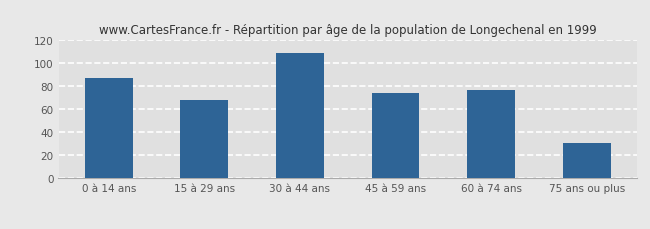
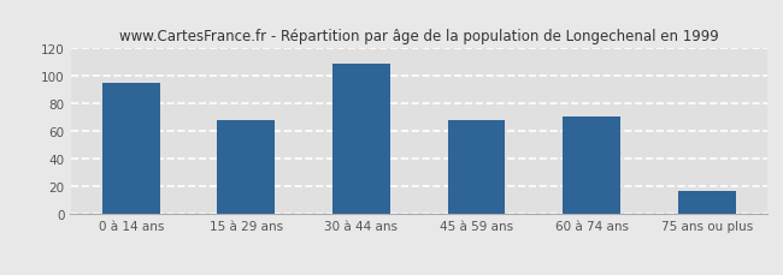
0 à 14 ans: 87 -> 95
45 à 59 ans: 74 -> 68
60 à 74 ans: 77 -> 71
75 ans ou plus: 31 -> 17
